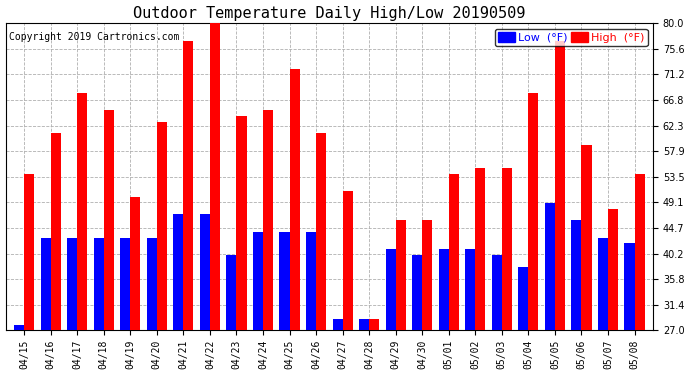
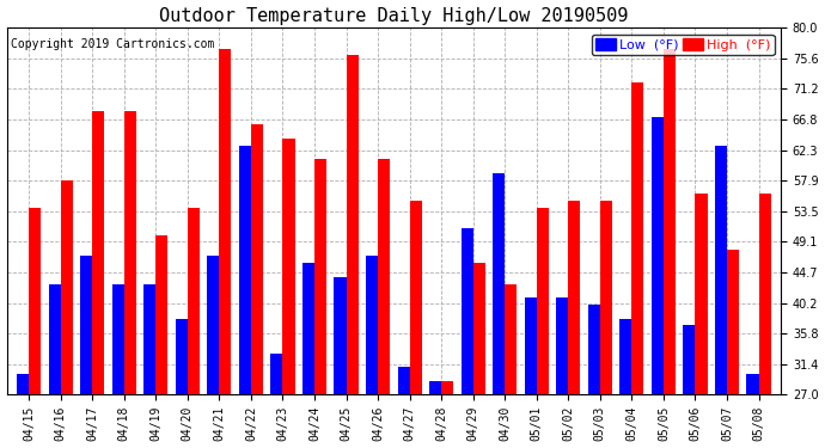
Low (°F)/04/15: 28 -> 30
High (°F)/04/16: 61 -> 58
Low (°F)/04/17: 43 -> 47
High (°F)/04/18: 65 -> 68
Low (°F)/04/20: 43 -> 38
High (°F)/04/20: 63 -> 54
Low (°F)/04/22: 47 -> 63
High (°F)/04/22: 80 -> 66
Low (°F)/04/23: 40 -> 33
Low (°F)/04/24: 44 -> 46
High (°F)/04/24: 65 -> 61
High (°F)/04/25: 72 -> 76
Low (°F)/04/26: 44 -> 47
Low (°F)/04/27: 29 -> 31
High (°F)/04/27: 51 -> 55
Low (°F)/04/29: 41 -> 51
Low (°F)/04/30: 40 -> 59
High (°F)/04/30: 46 -> 43
High (°F)/05/04: 68 -> 72
Low (°F)/05/05: 49 -> 67
Low (°F)/05/06: 46 -> 37
High (°F)/05/06: 59 -> 56
Low (°F)/05/07: 43 -> 63
Low (°F)/05/08: 42 -> 30
High (°F)/05/08: 54 -> 56
